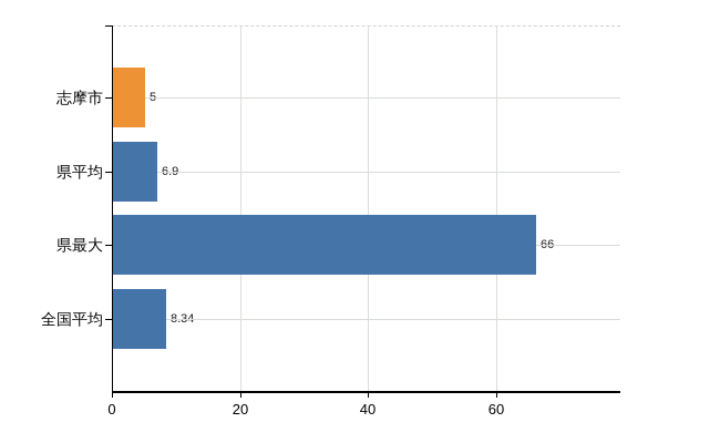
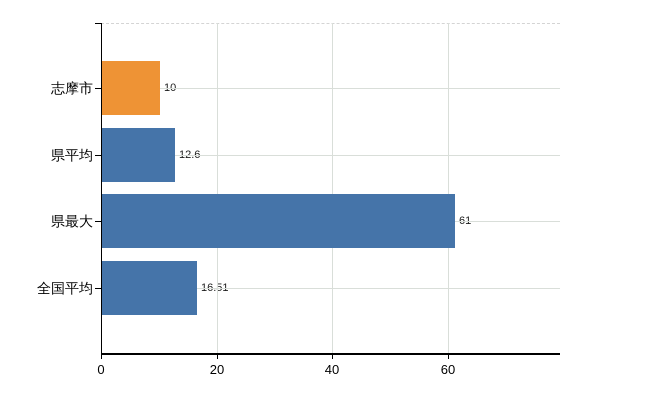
志摩市: 5 -> 10
県平均: 6.9 -> 12.6
県最大: 66 -> 61
全国平均: 8.34 -> 16.51
